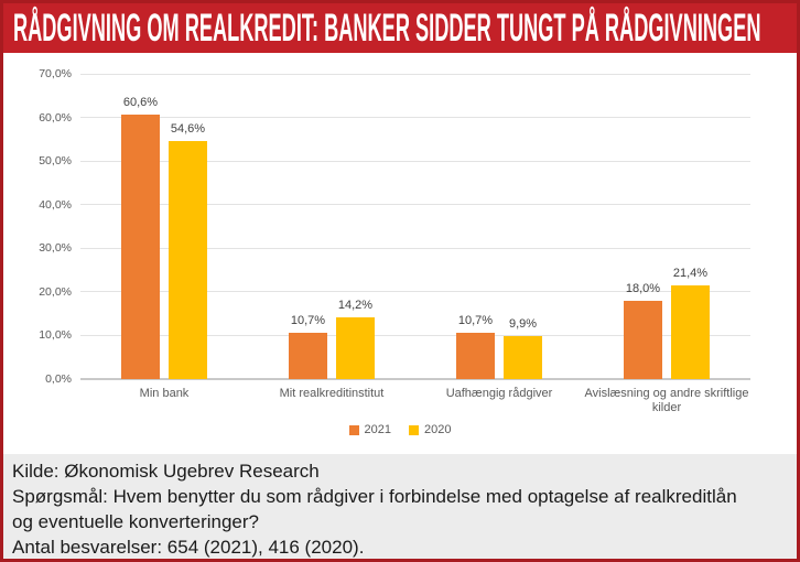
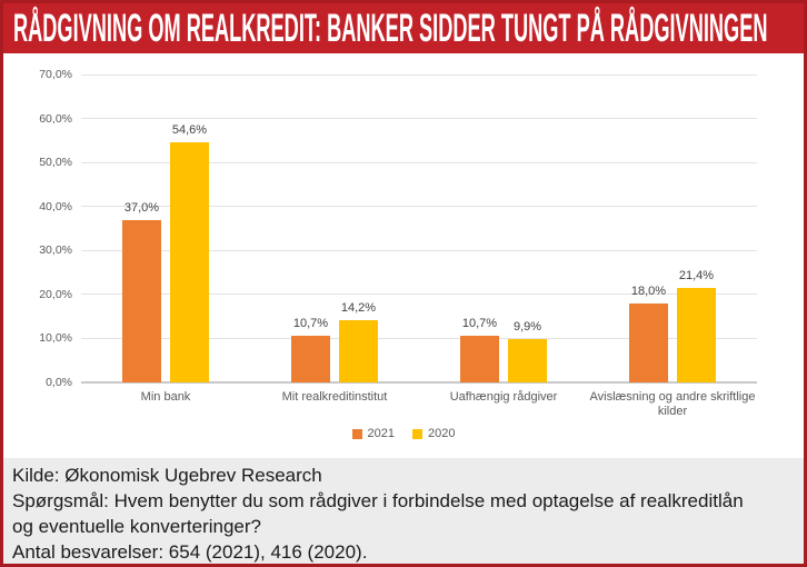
2021/Min bank: 60,6% -> 37,0%
